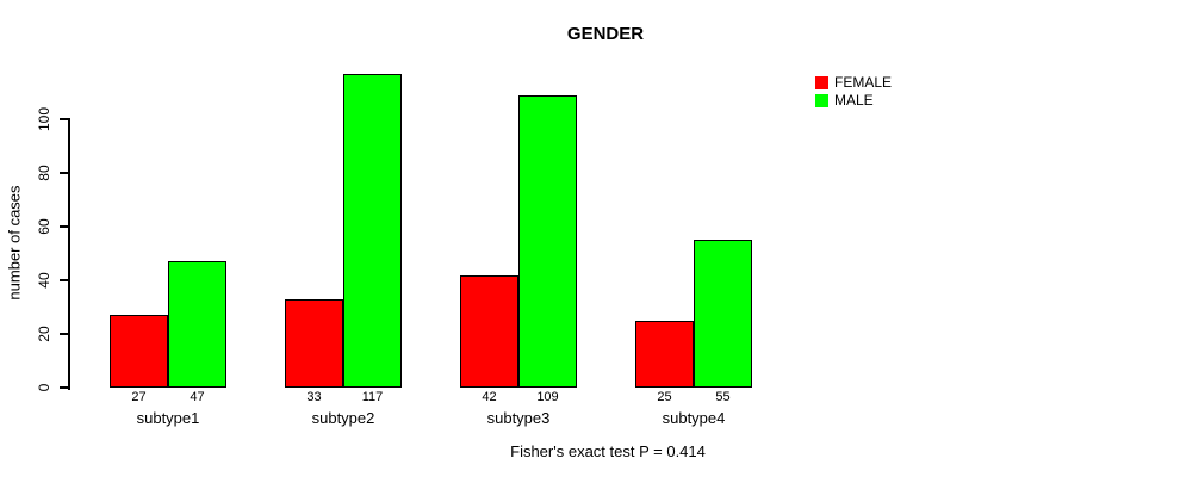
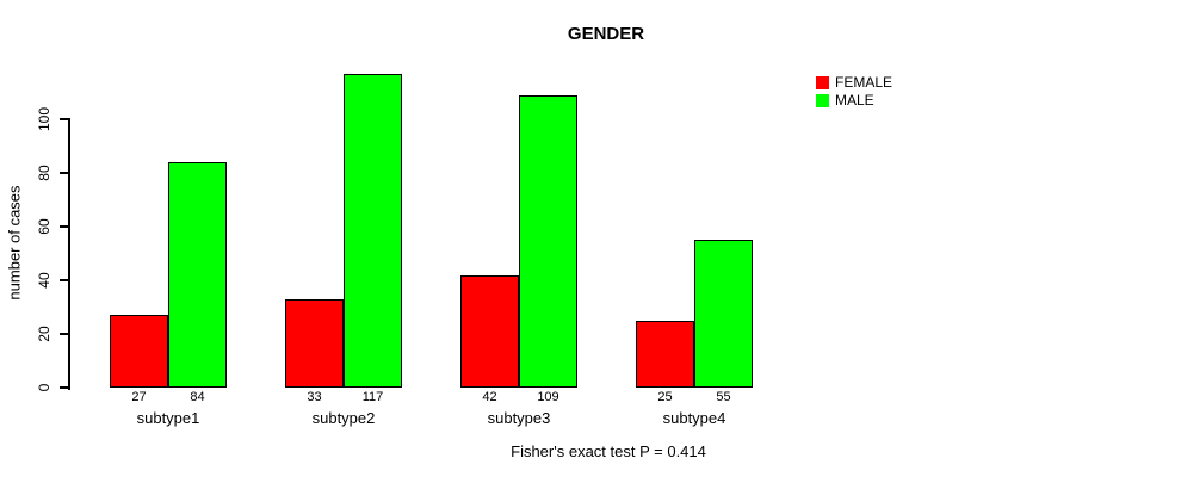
MALE/subtype1: 47 -> 84
